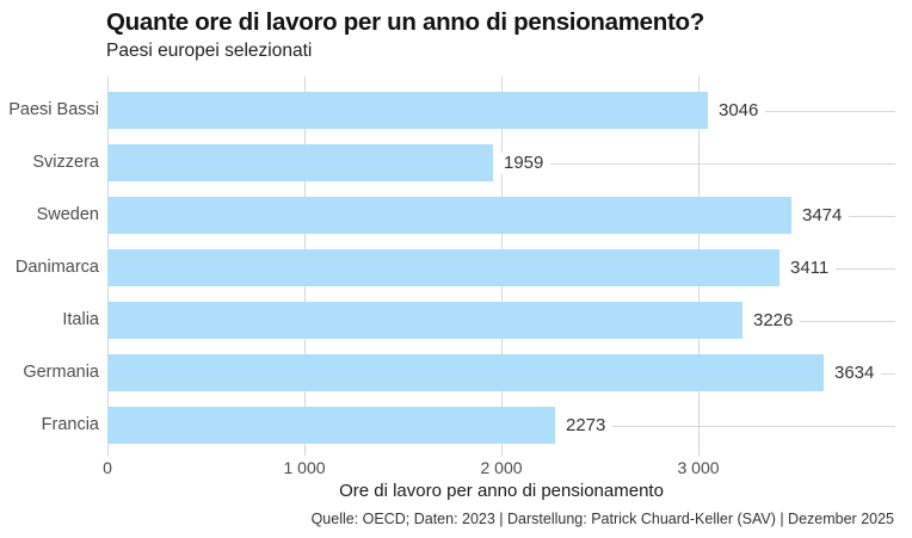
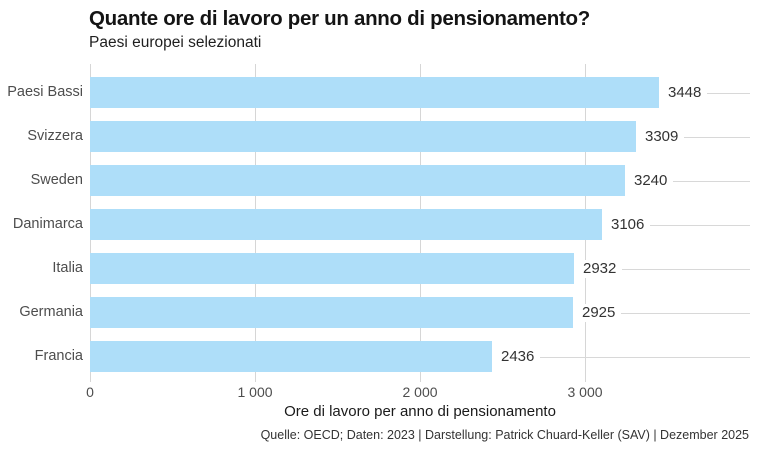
Paesi Bassi: 3046 -> 3448
Svizzera: 1959 -> 3309
Sweden: 3474 -> 3240
Danimarca: 3411 -> 3106
Italia: 3226 -> 2932
Germania: 3634 -> 2925
Francia: 2273 -> 2436
